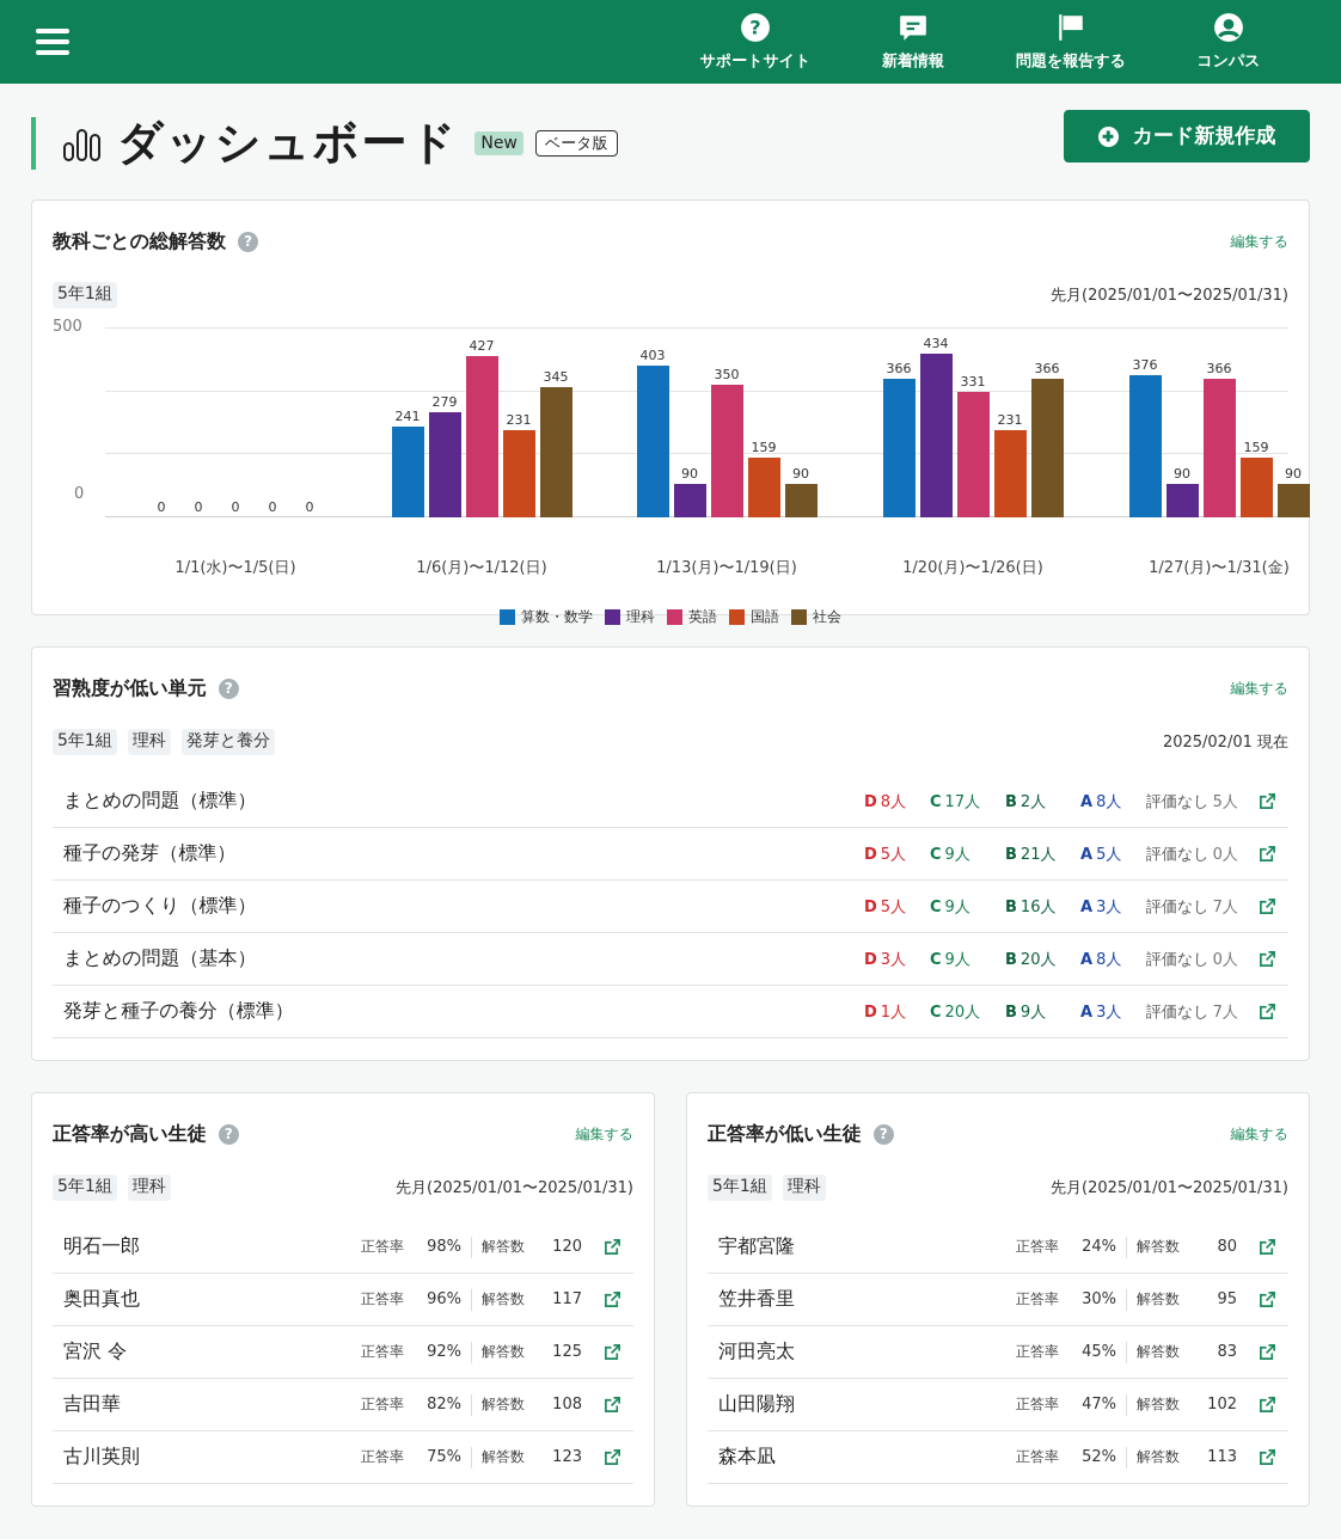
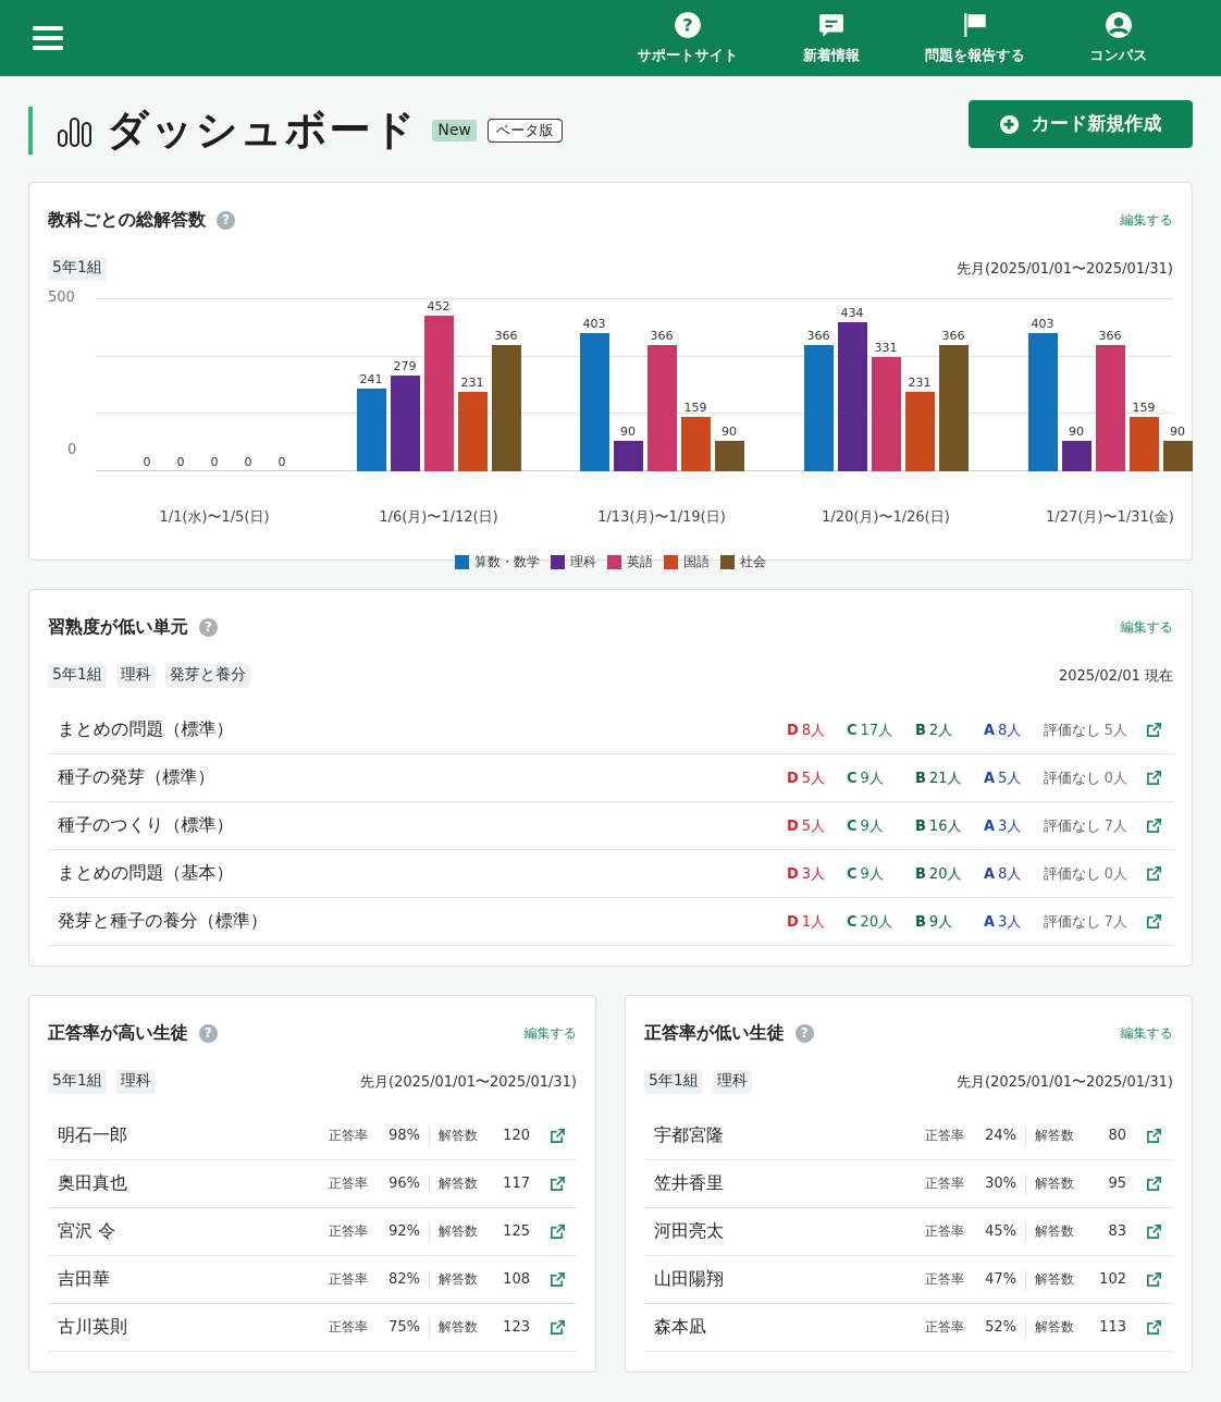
英語/1/6(月)〜1/12(日): 427 -> 452
社会/1/6(月)〜1/12(日): 345 -> 366
英語/1/13(月)〜1/19(日): 350 -> 366
算数・数学/1/27(月)〜1/31(金): 376 -> 403
